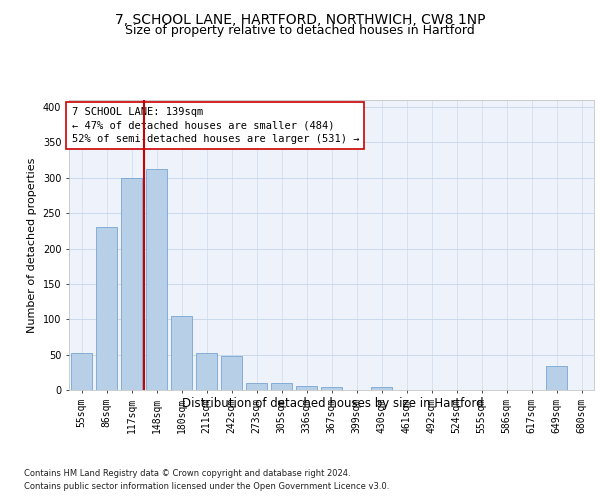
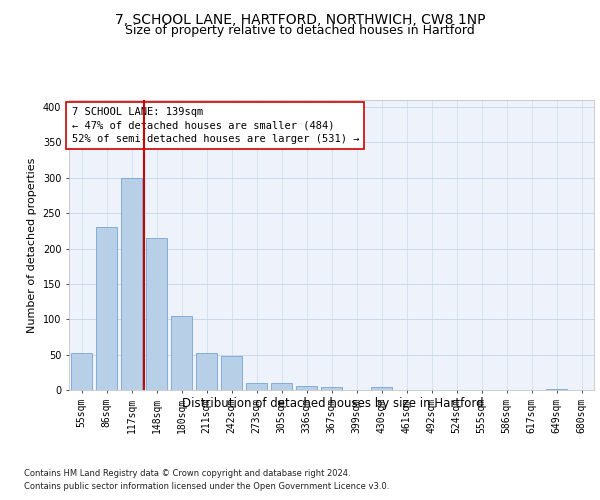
148sqm: 312 -> 215
649sqm: 34 -> 2
